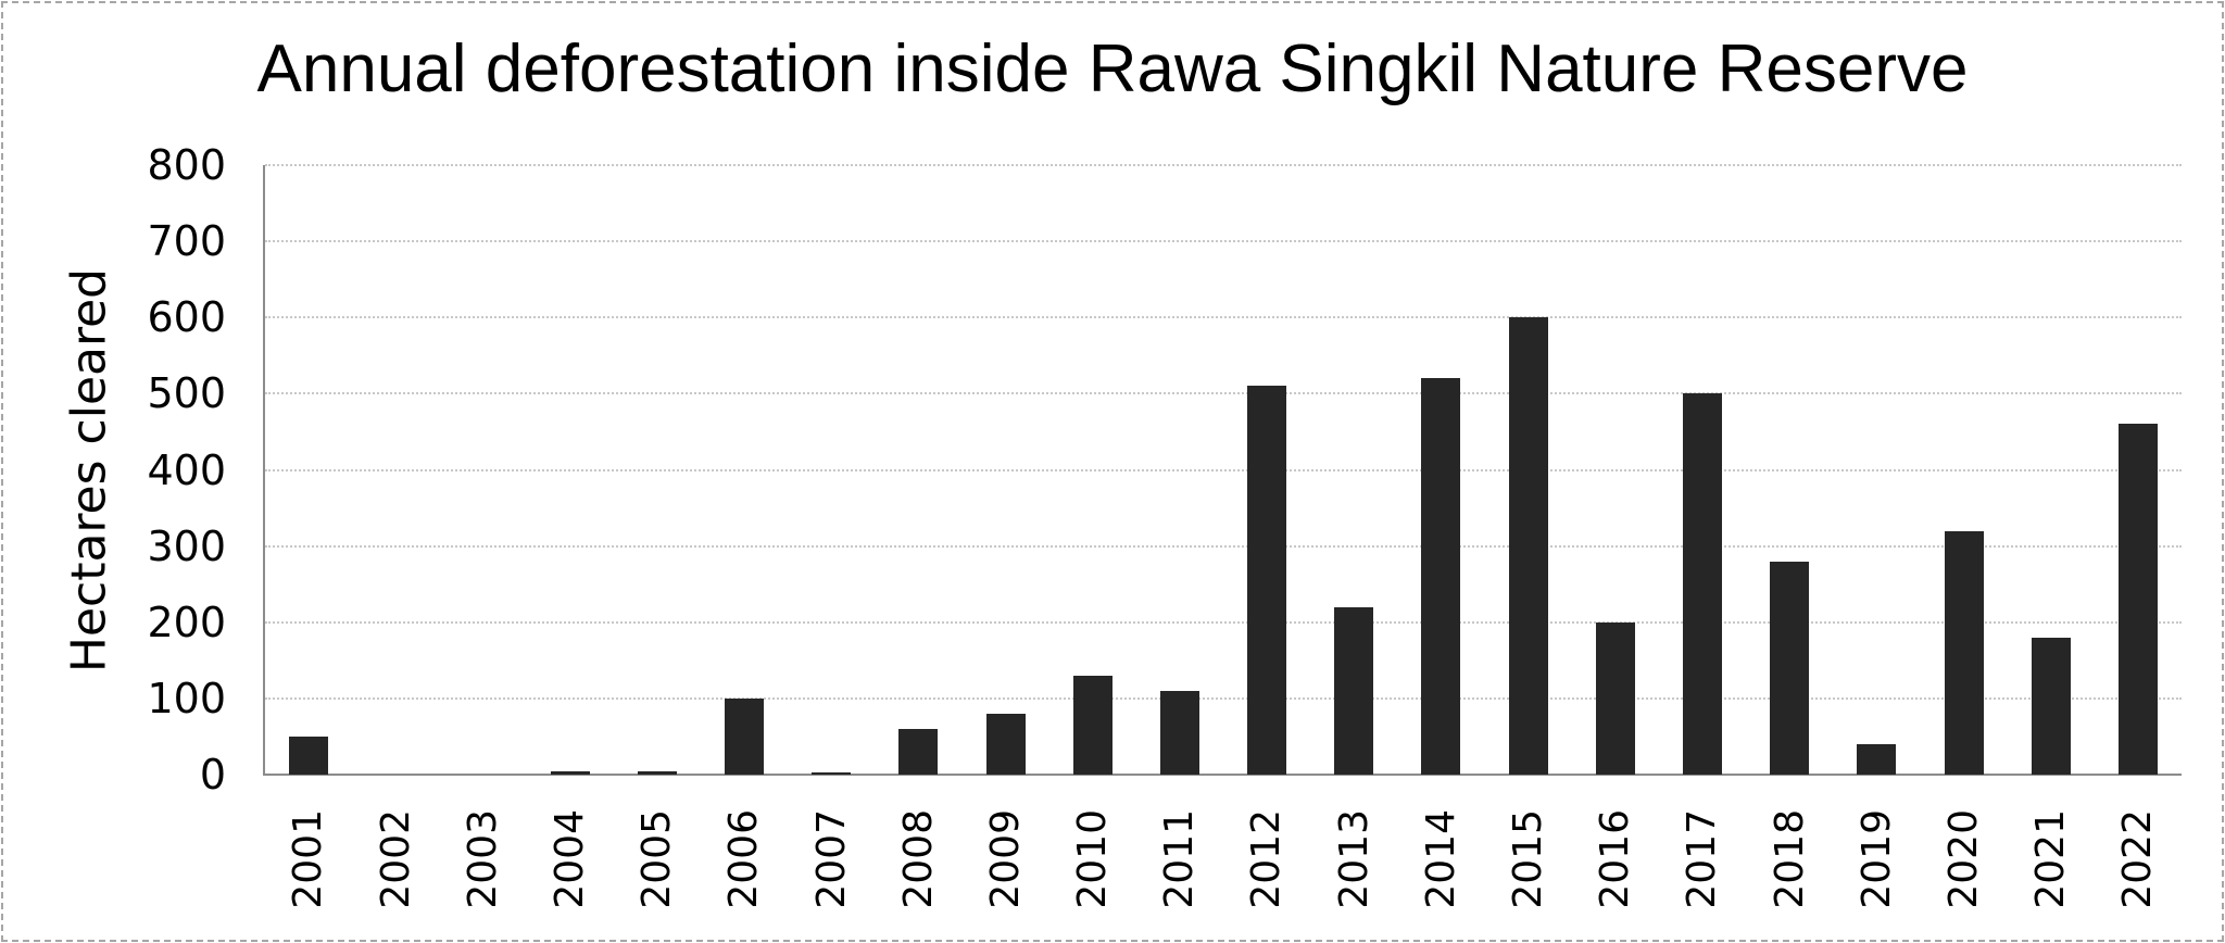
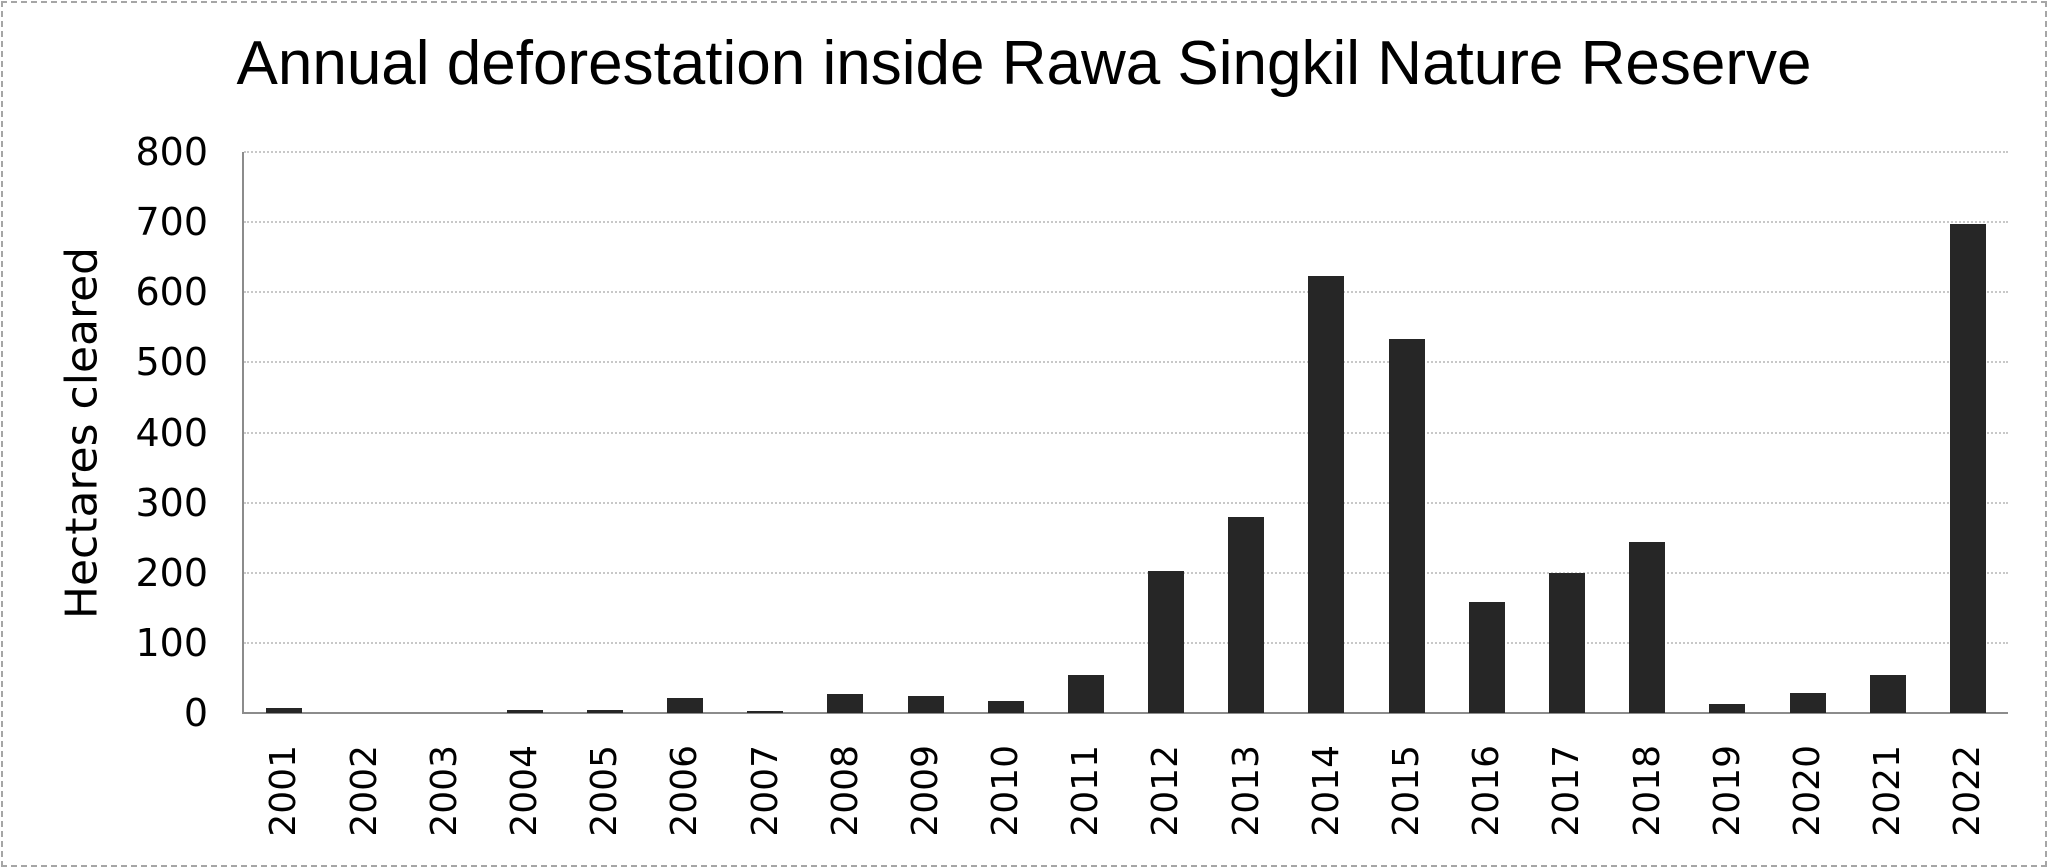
2001: 50 -> 10
2006: 100 -> 20
2008: 60 -> 30
2009: 80 -> 20
2010: 130 -> 20
2011: 110 -> 50
2012: 510 -> 200
2013: 220 -> 280
2014: 520 -> 620
2015: 600 -> 530
2016: 200 -> 160
2017: 500 -> 200
2018: 280 -> 240
2019: 40 -> 10
2020: 320 -> 30
2021: 180 -> 50
2022: 460 -> 700
